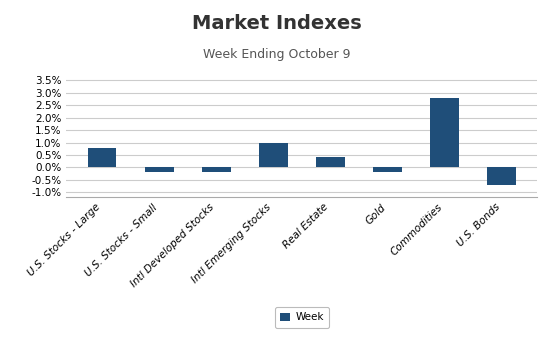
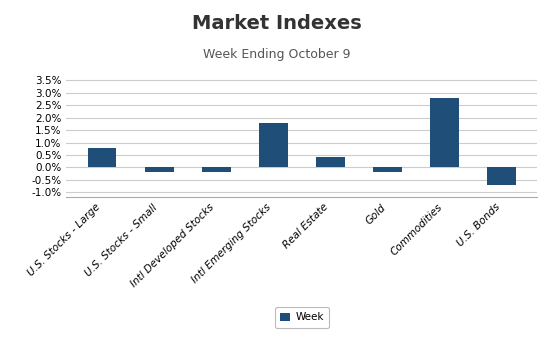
Intl Emerging Stocks: 1.0% -> 1.8%
